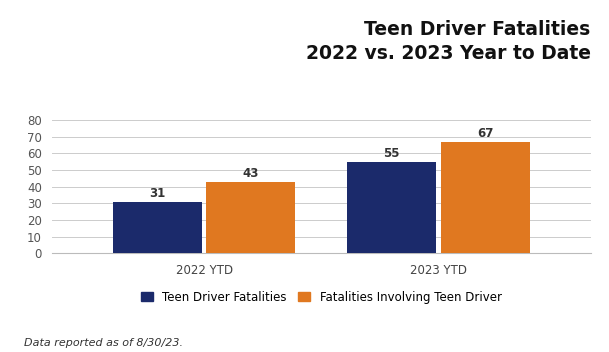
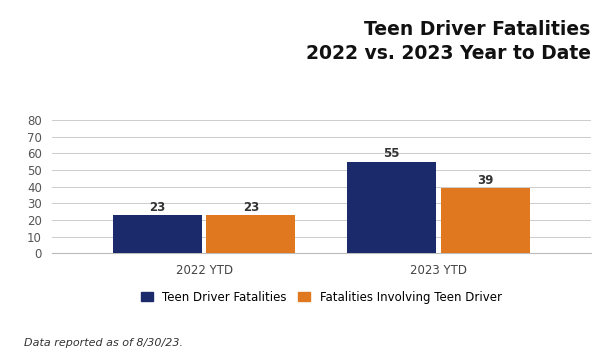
Teen Driver Fatalities/2022 YTD: 31 -> 23
Fatalities Involving Teen Driver/2022 YTD: 43 -> 23
Fatalities Involving Teen Driver/2023 YTD: 67 -> 39
